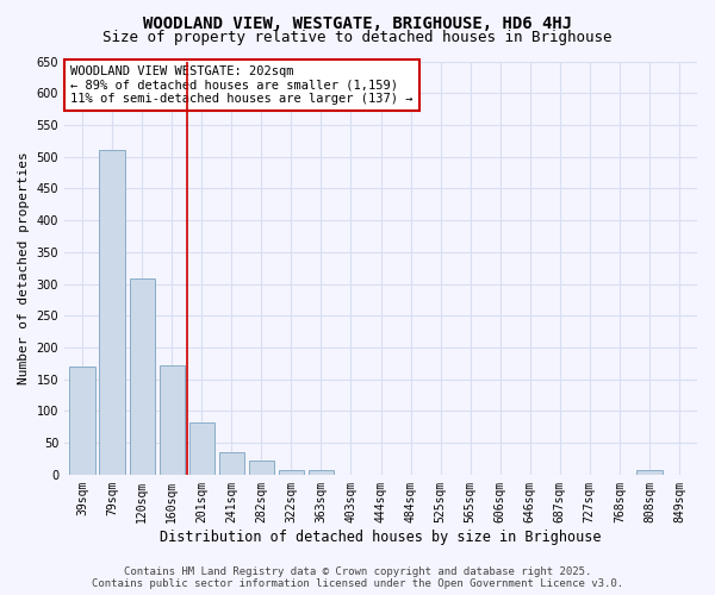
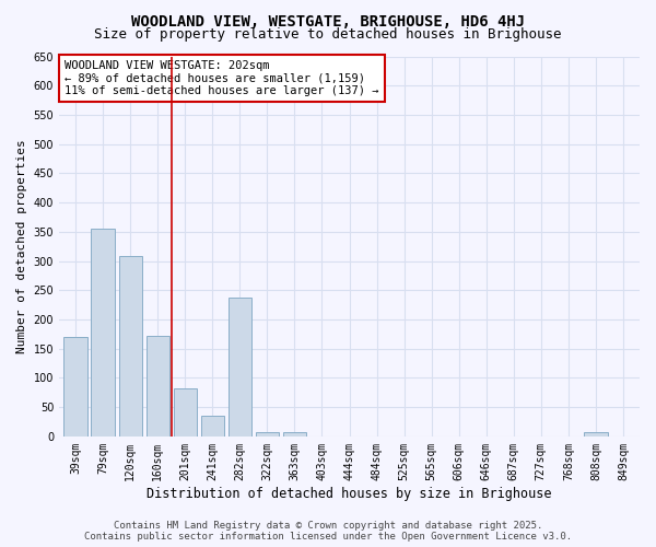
79sqm: 510 -> 356
282sqm: 22 -> 238
